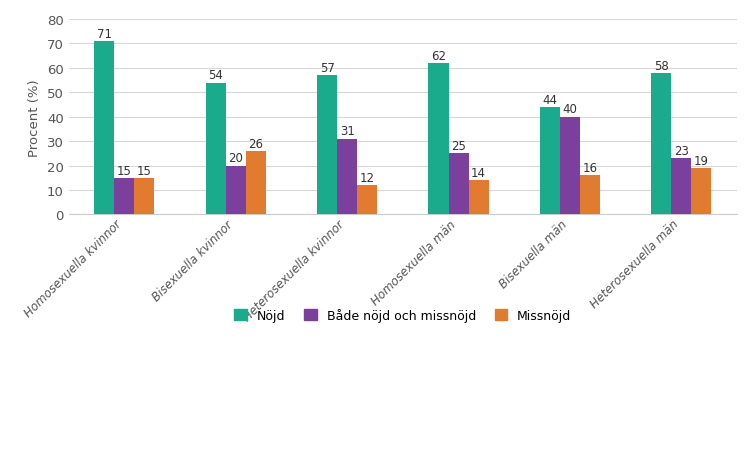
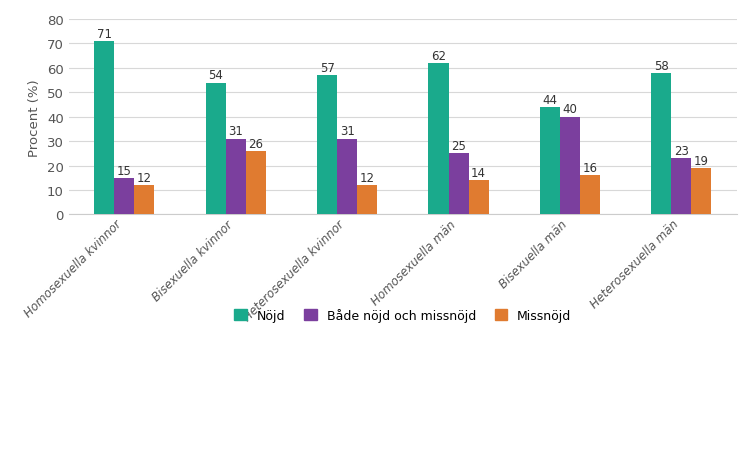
Missnöjd/Homosexuella kvinnor: 15 -> 12
Både nöjd och missnöjd/Bisexuella kvinnor: 20 -> 31
